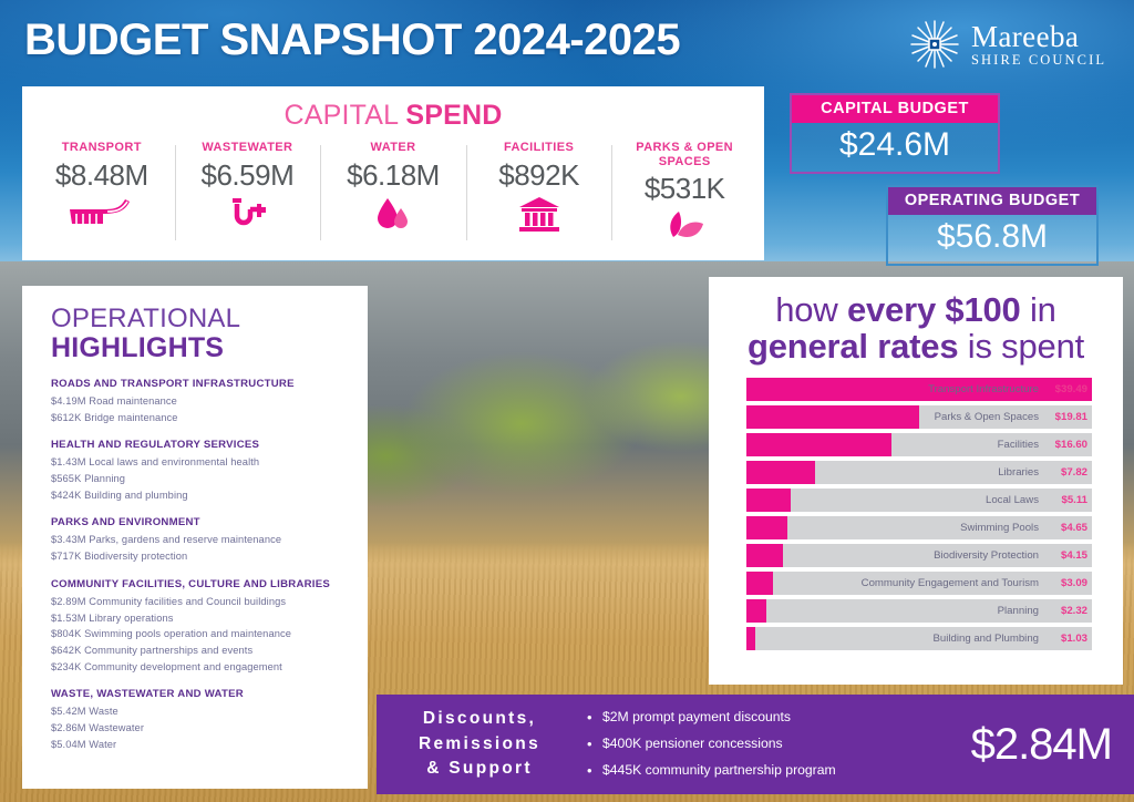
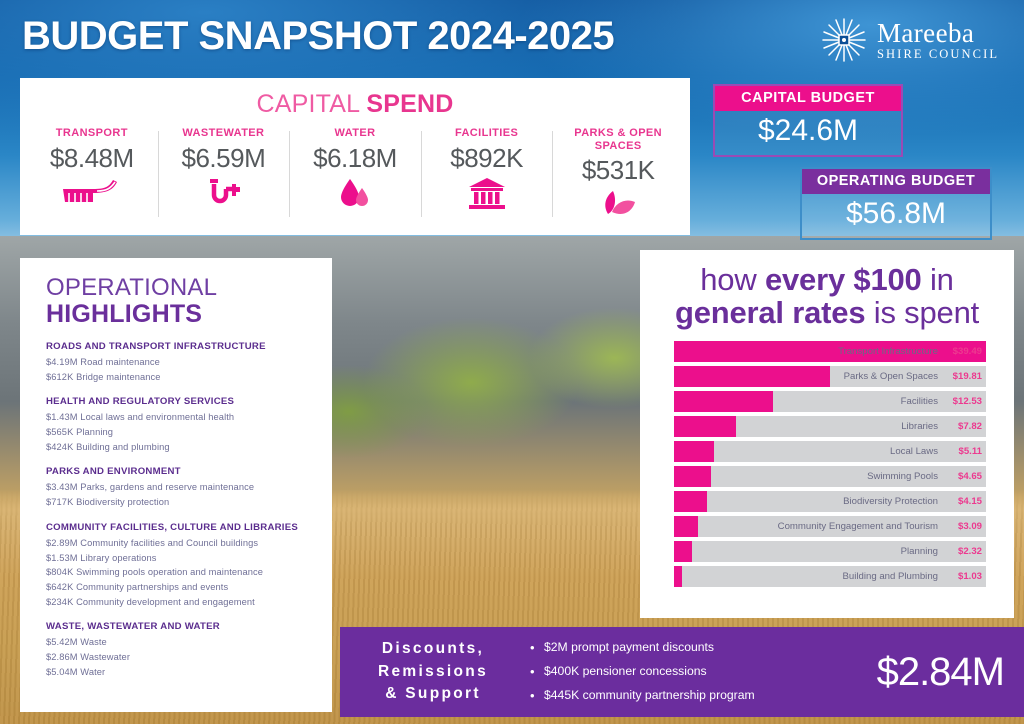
Facilities: $16.60 -> $12.53
